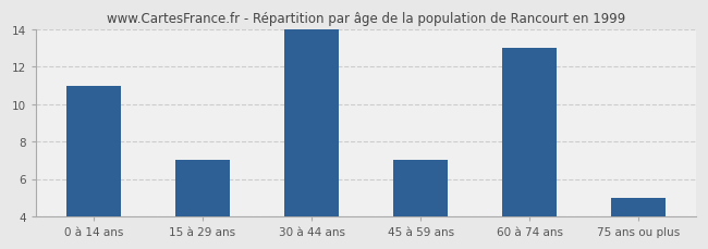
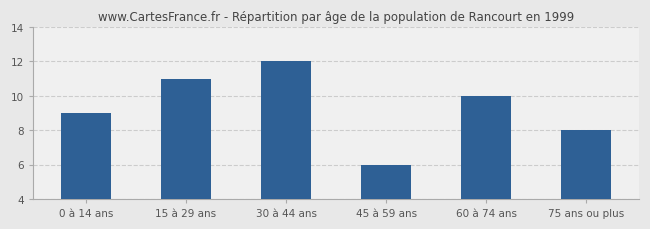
0 à 14 ans: 11 -> 9
15 à 29 ans: 7 -> 11
30 à 44 ans: 14 -> 12
45 à 59 ans: 7 -> 6
60 à 74 ans: 13 -> 10
75 ans ou plus: 5 -> 8
